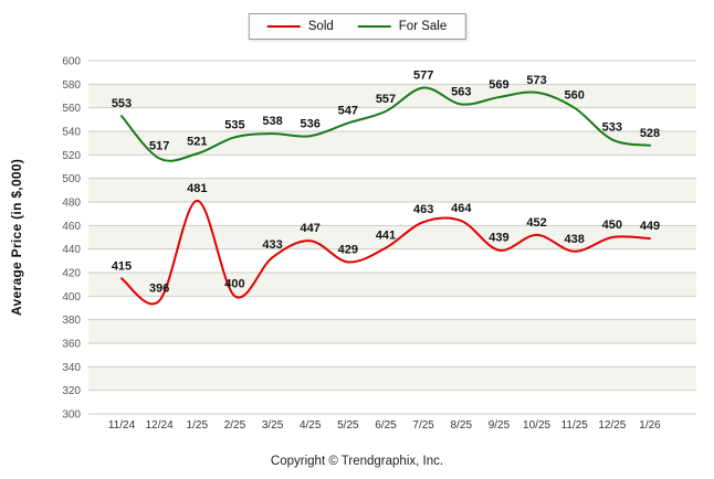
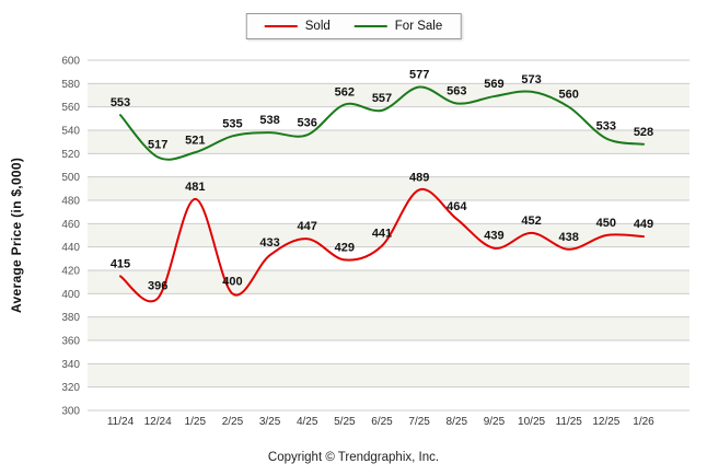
For Sale/5/25: 547 -> 562
Sold/7/25: 463 -> 489
